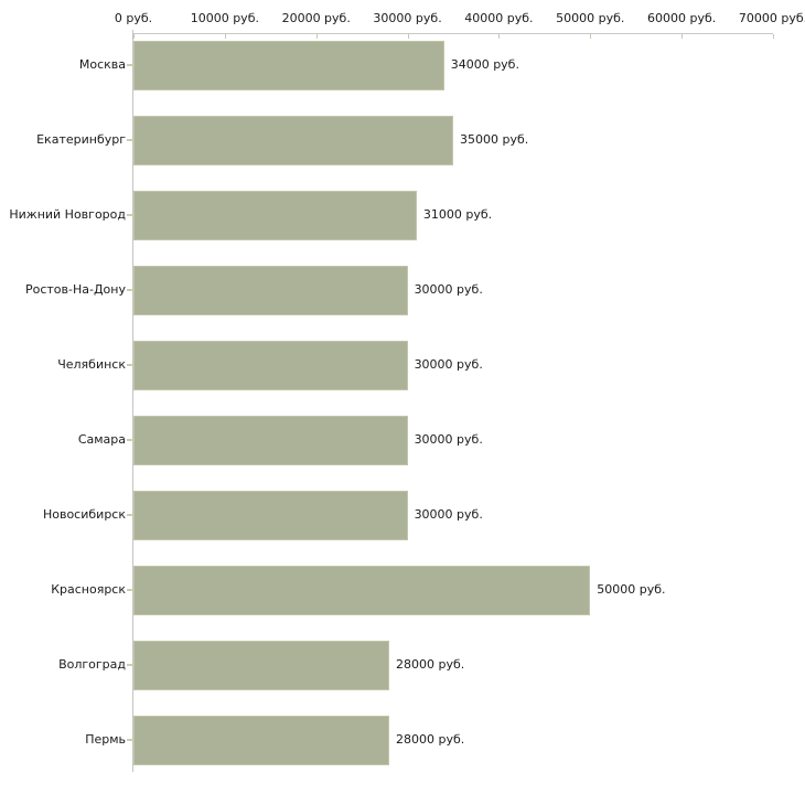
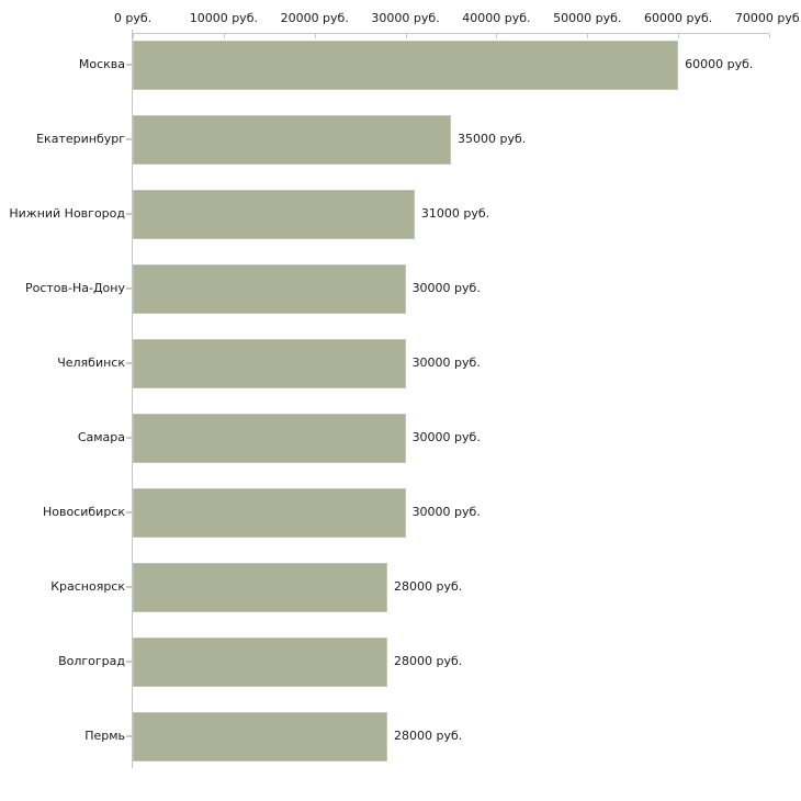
Москва: 34000 -> 60000
Красноярск: 50000 -> 28000
